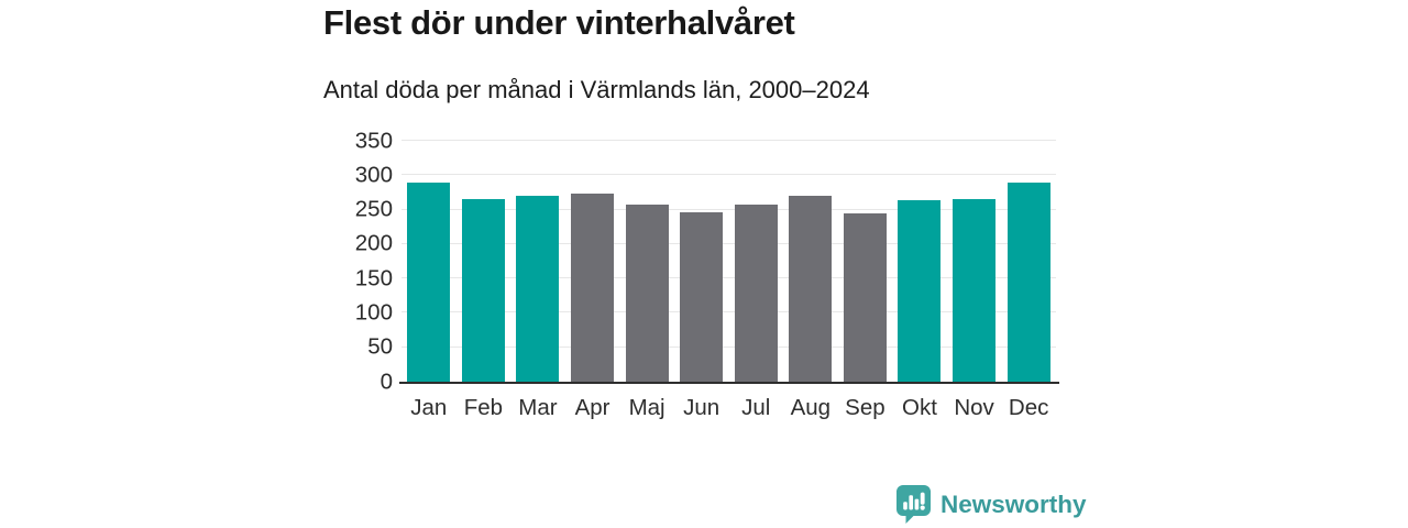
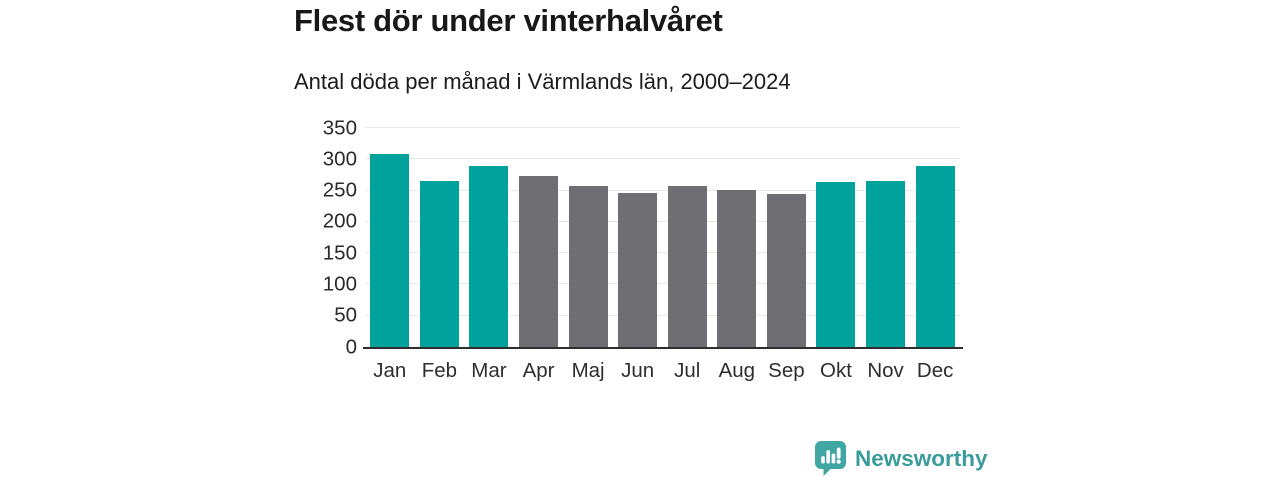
Jan: 290 -> 310
Mar: 270 -> 290
Aug: 270 -> 250
